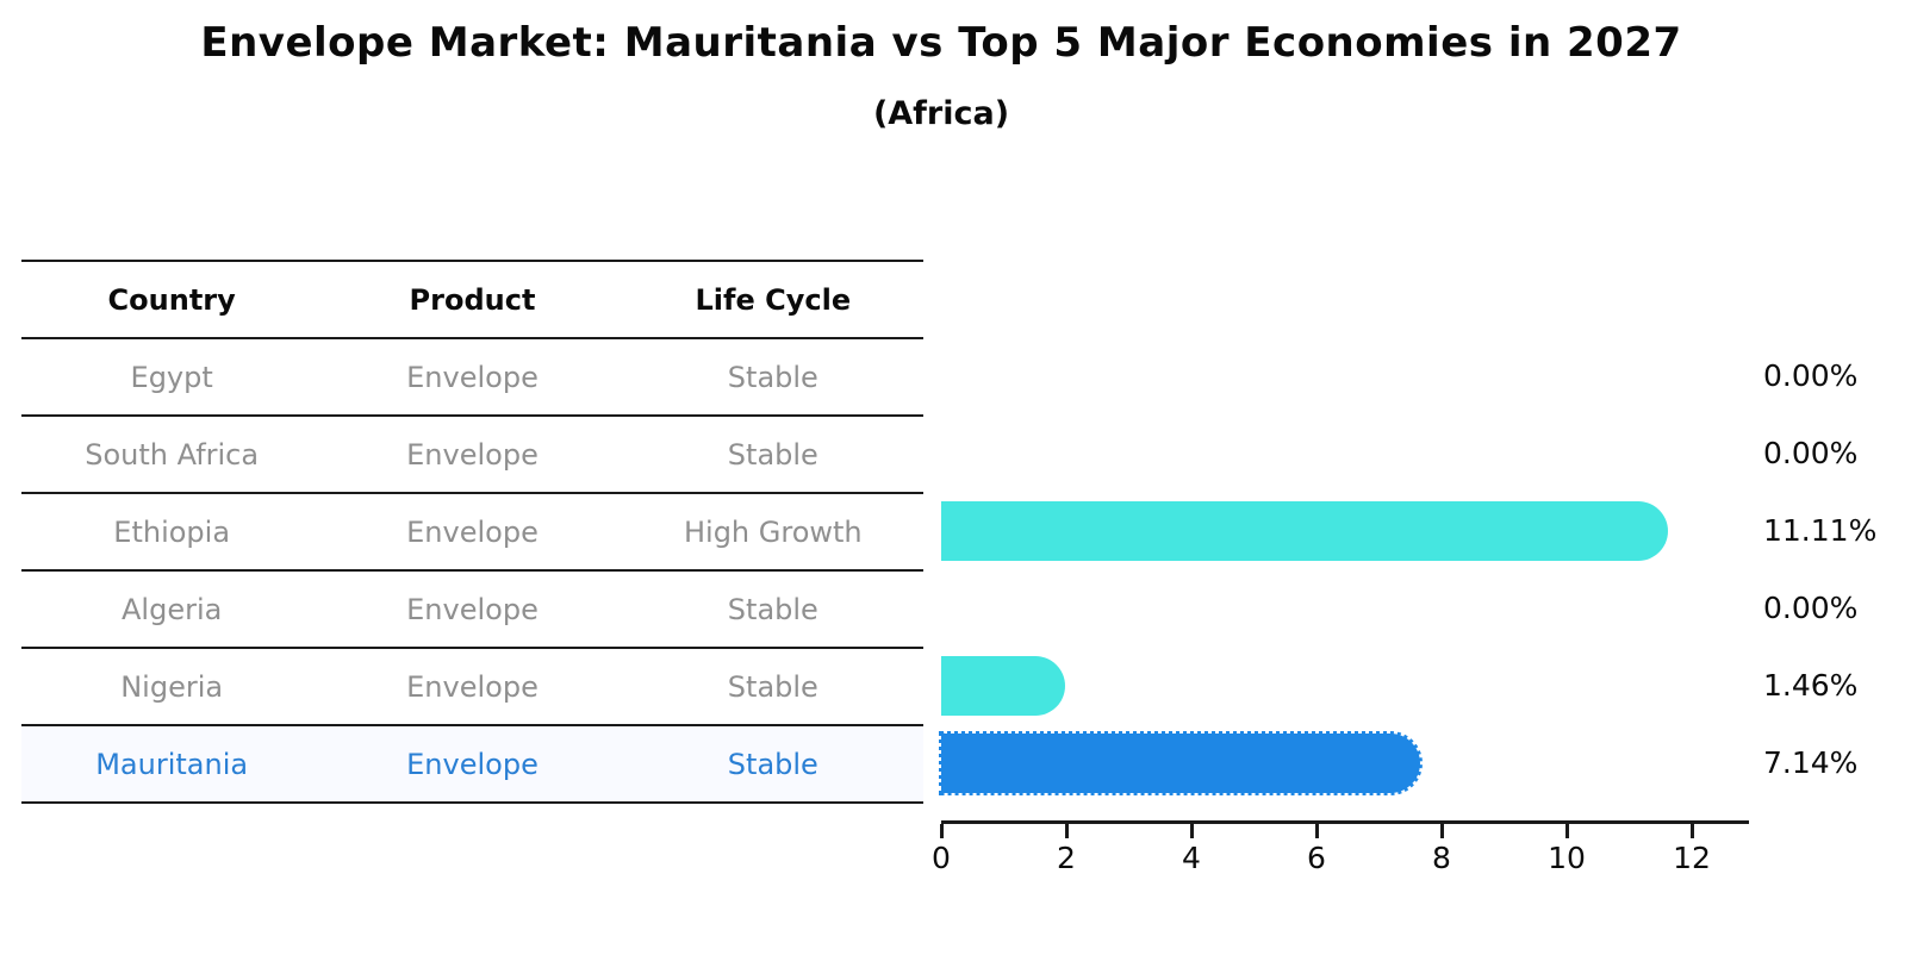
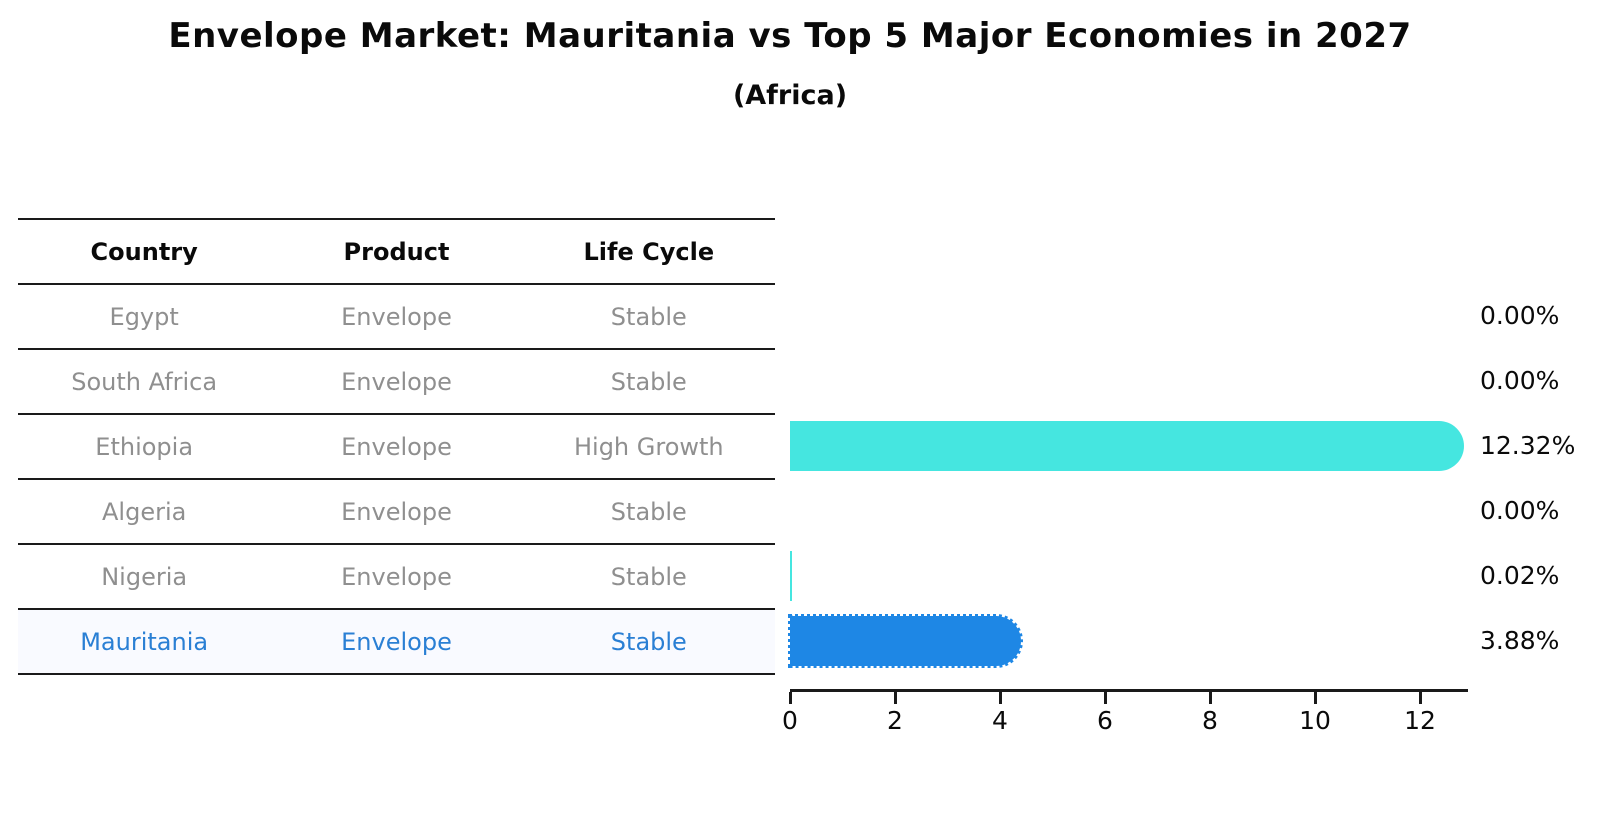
Ethiopia: 11.11% -> 12.32%
Nigeria: 1.46% -> 0.02%
Mauritania: 7.14% -> 3.88%
